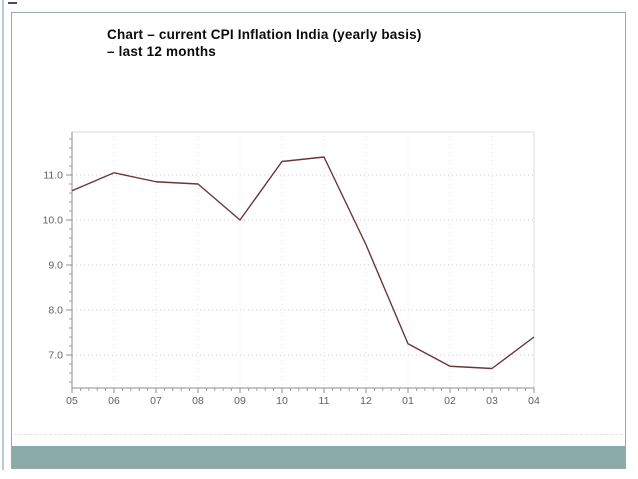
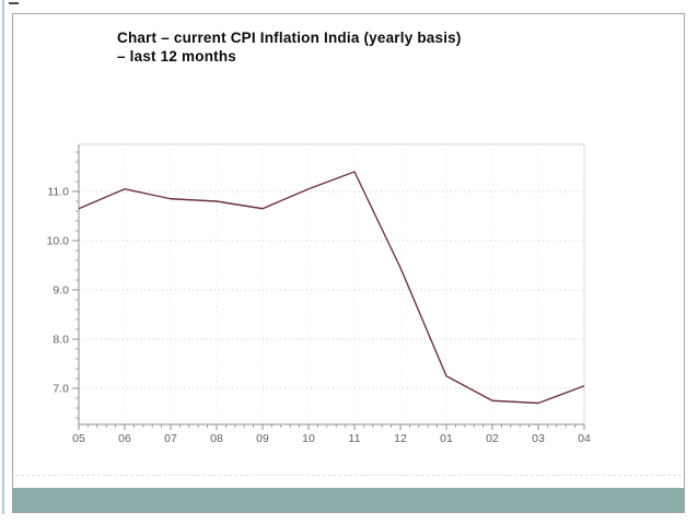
09: 10.0 -> 10.7
10: 11.3 -> 11.1
04: 7.4 -> 7.0
